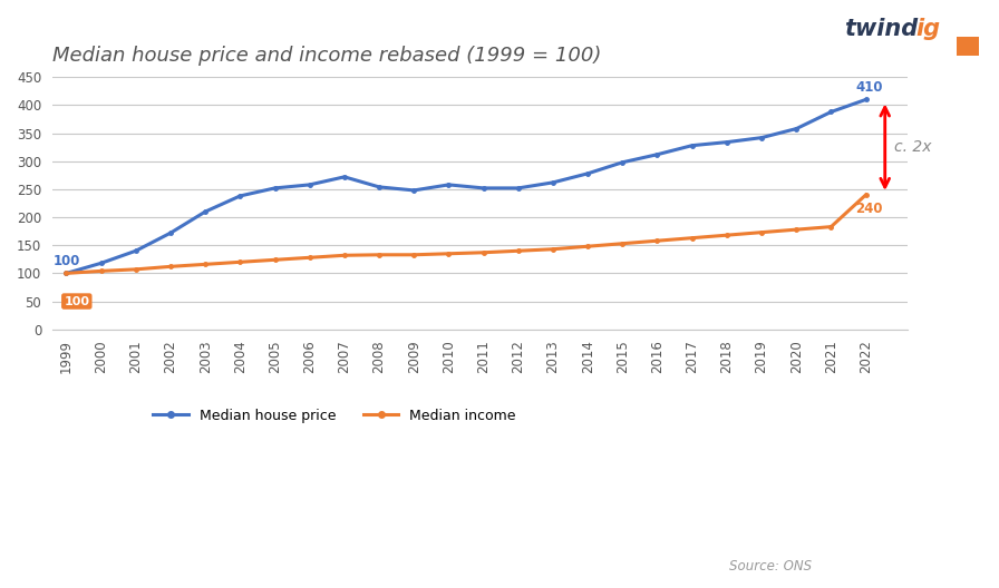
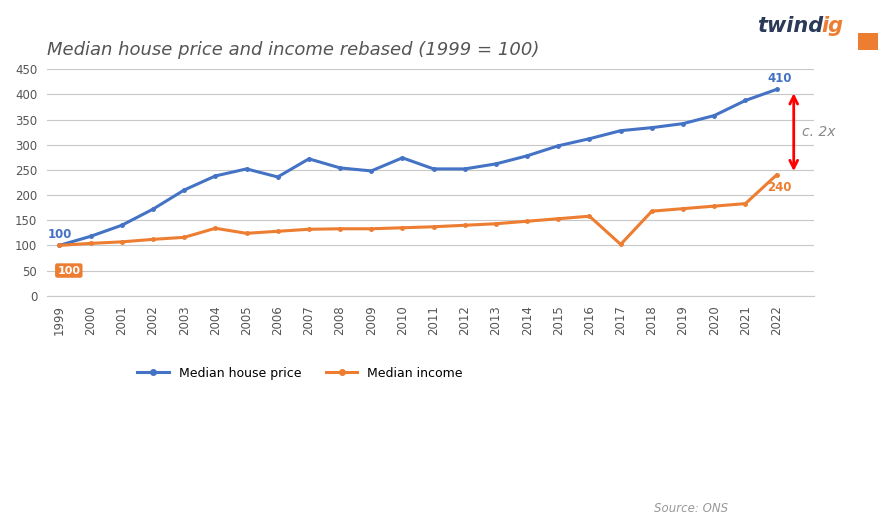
Median income/2004: 120 -> 134
Median house price/2006: 258 -> 236
Median house price/2010: 258 -> 274
Median income/2017: 163 -> 102
